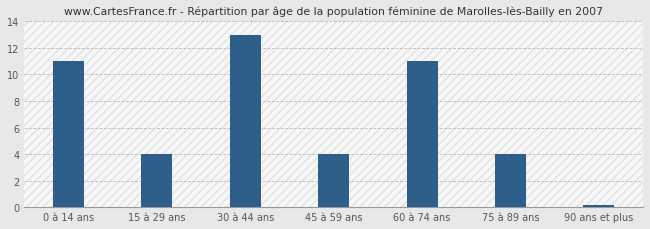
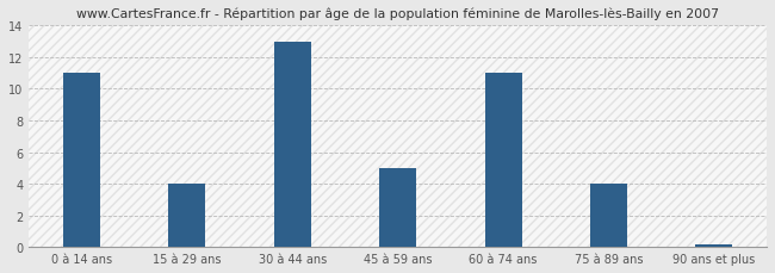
45 à 59 ans: 4.0 -> 5.0
